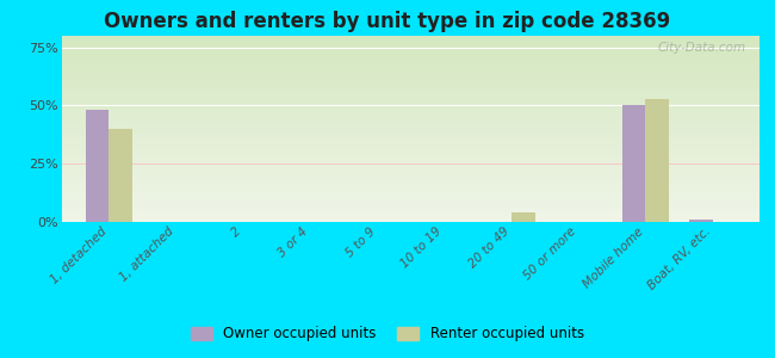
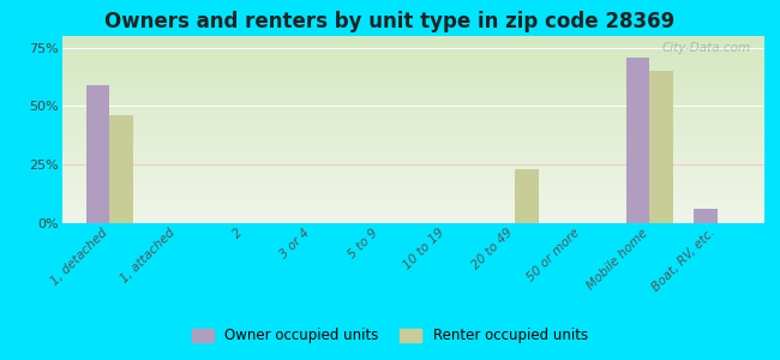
Owner occupied units/1, detached: 48% -> 59%
Renter occupied units/1, detached: 40% -> 46%
Renter occupied units/20 to 49: 4% -> 23%
Owner occupied units/Mobile home: 50% -> 71%
Renter occupied units/Mobile home: 53% -> 65%
Owner occupied units/Boat, RV, etc.: 1% -> 6%
